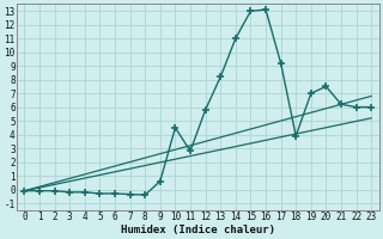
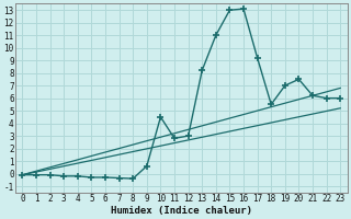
12: 5.8 -> 3.0
18: 3.9 -> 5.5
